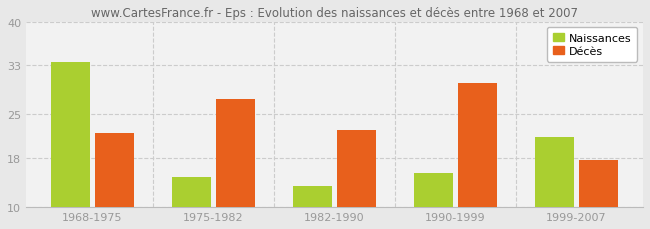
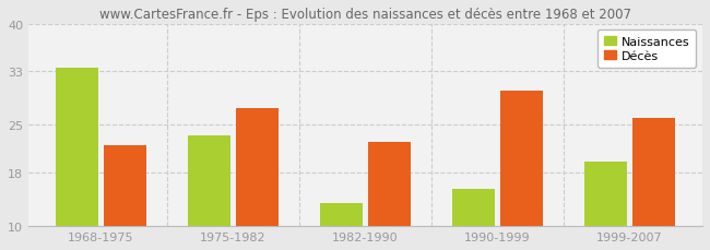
Naissances/1975-1982: 14.8 -> 23.5
Naissances/1999-2007: 21.4 -> 19.5
Décès/1999-2007: 17.6 -> 26.0
